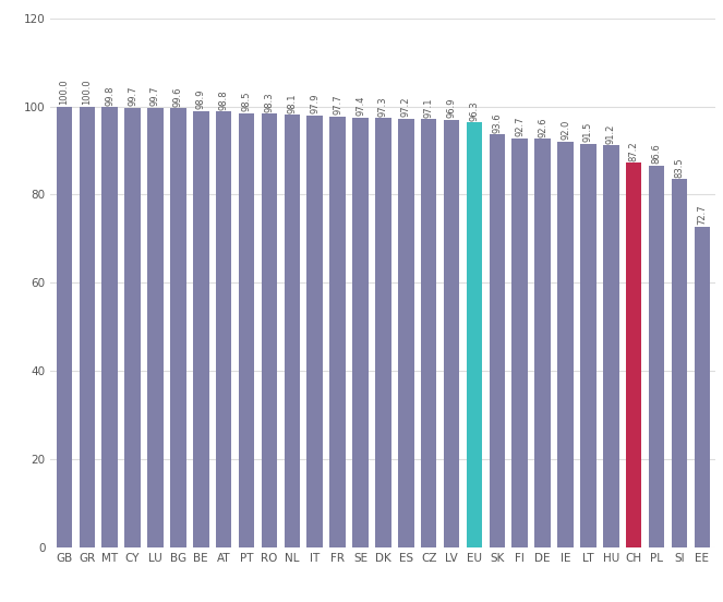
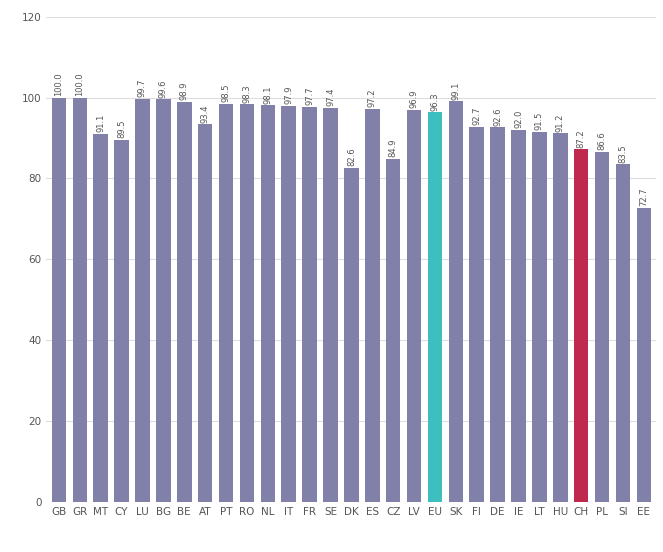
MT: 99.8 -> 91.1
CY: 99.7 -> 89.5
AT: 98.8 -> 93.4
DK: 97.3 -> 82.6
CZ: 97.1 -> 84.9
SK: 93.6 -> 99.1
